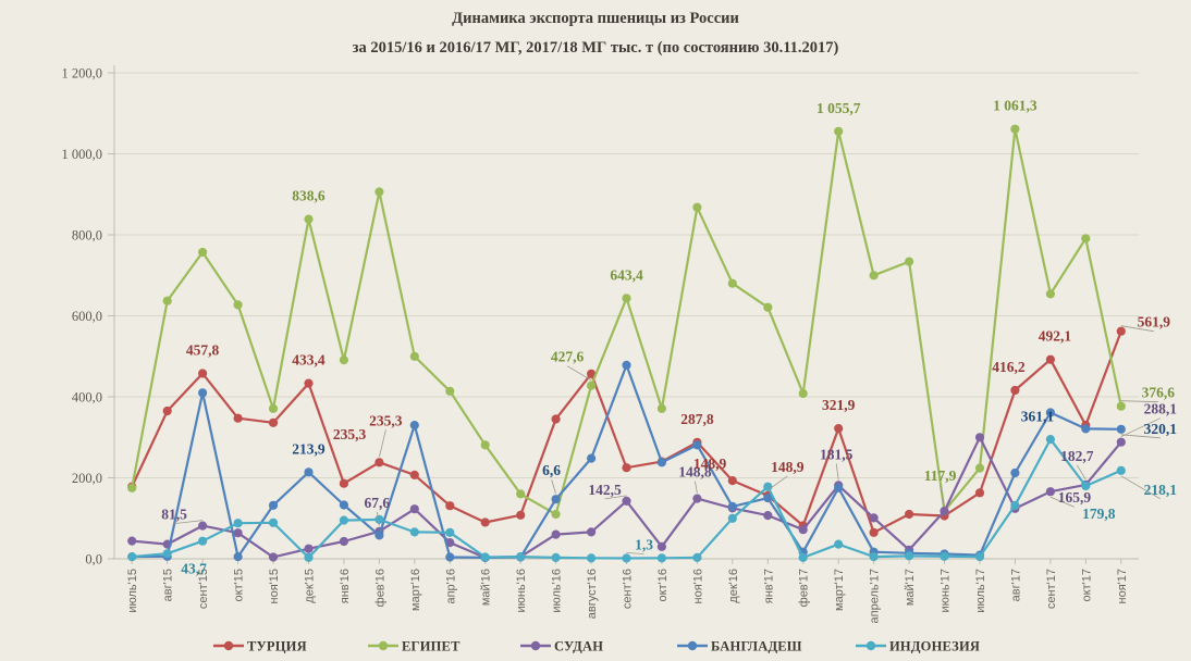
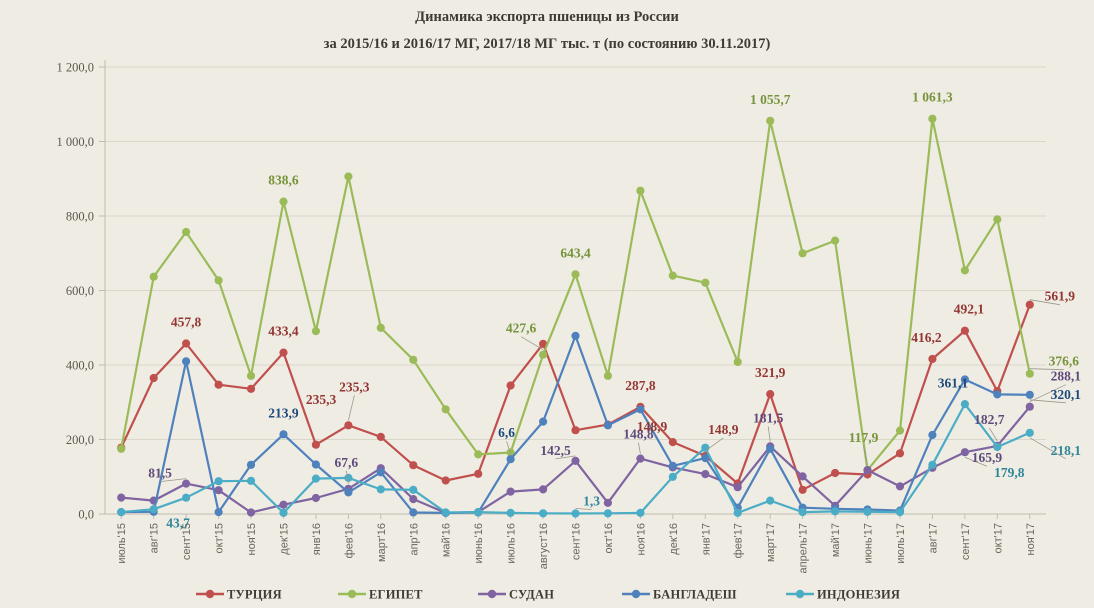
БАНГЛАДЕШ/март'16: 330 -> 110
ЕГИПЕТ/июль'16: 110 -> 160
ЕГИПЕТ/дек'16: 680 -> 640
СУДАН/июль'17: 300 -> 70
